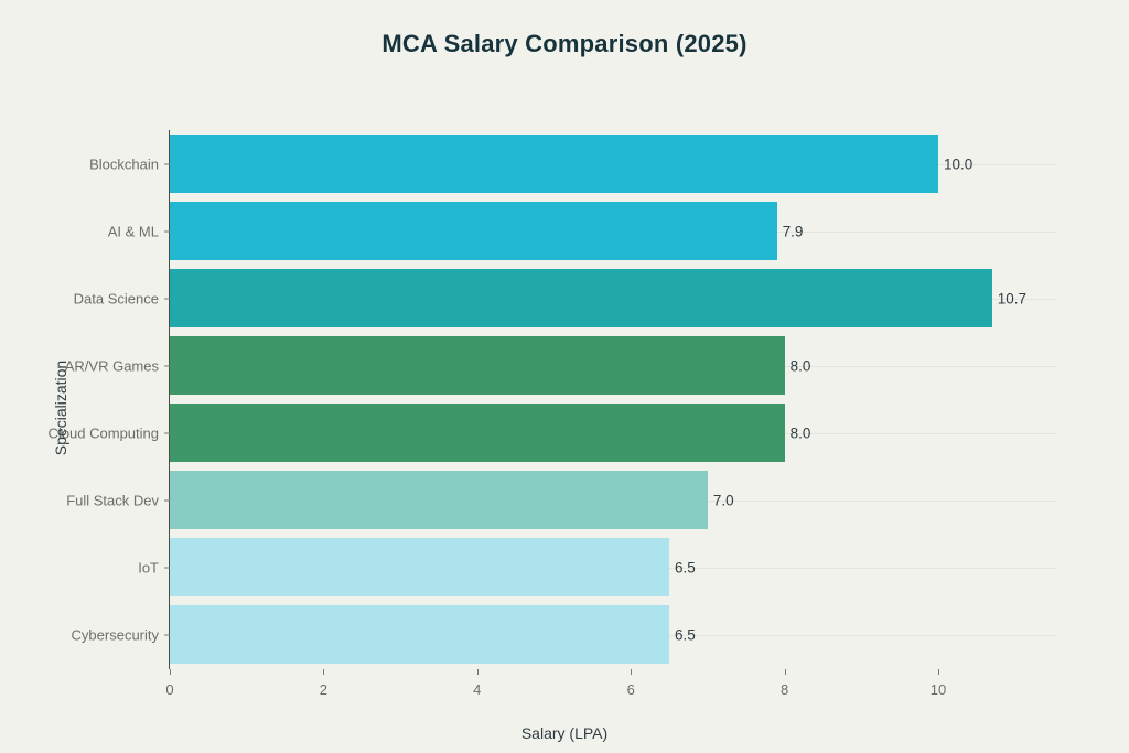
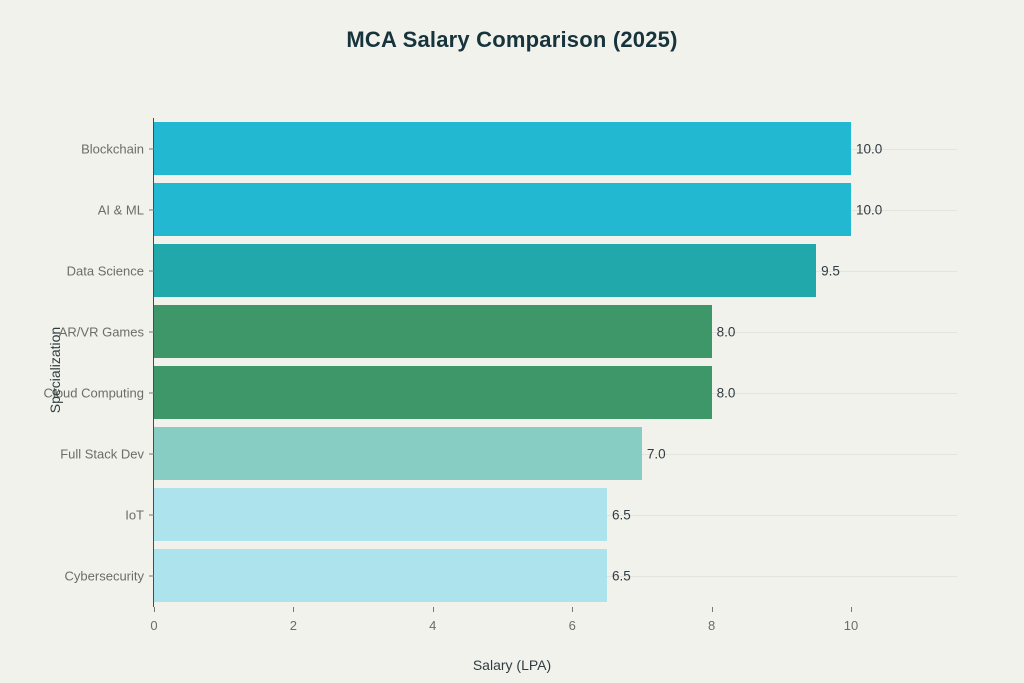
AI & ML: 7.9 -> 10.0
Data Science: 10.7 -> 9.5
